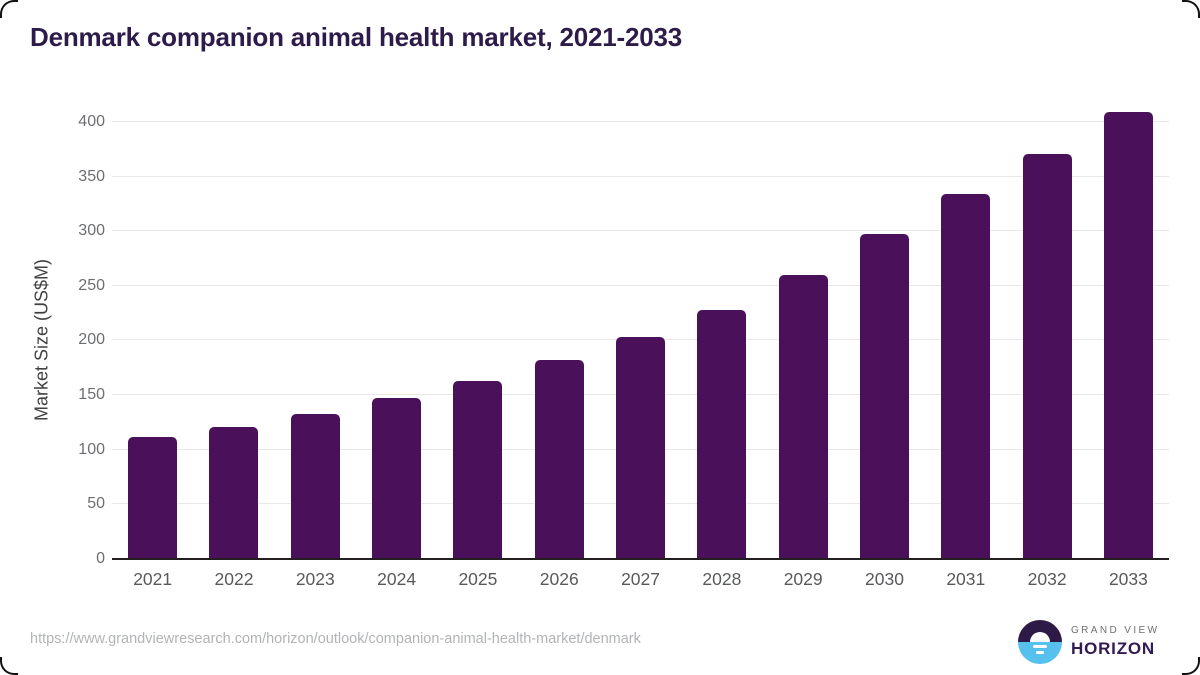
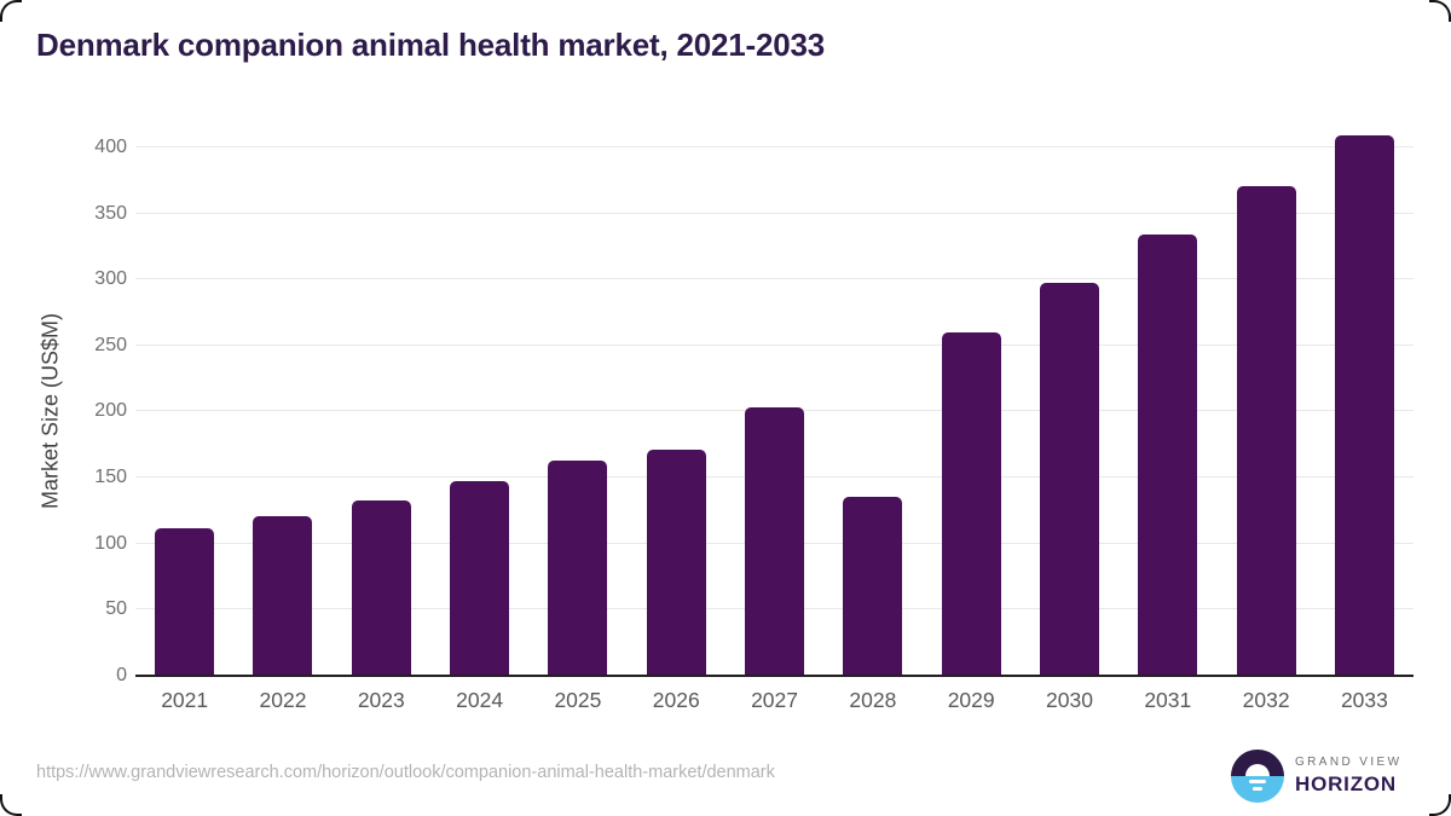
2026: 182 -> 171
2028: 228 -> 135
